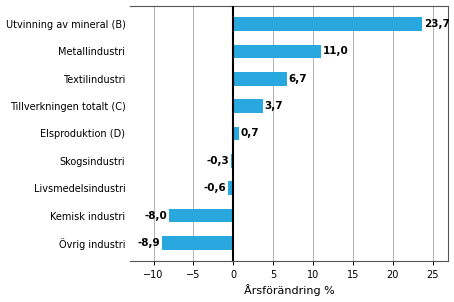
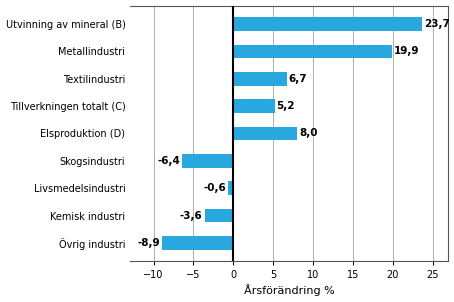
Metallindustri: 11,0 -> 19,9
Tillverkningen totalt (C): 3,7 -> 5,2
Elsproduktion (D): 0,7 -> 8,0
Skogsindustri: -0,3 -> -6,4
Kemisk industri: -8,0 -> -3,6
